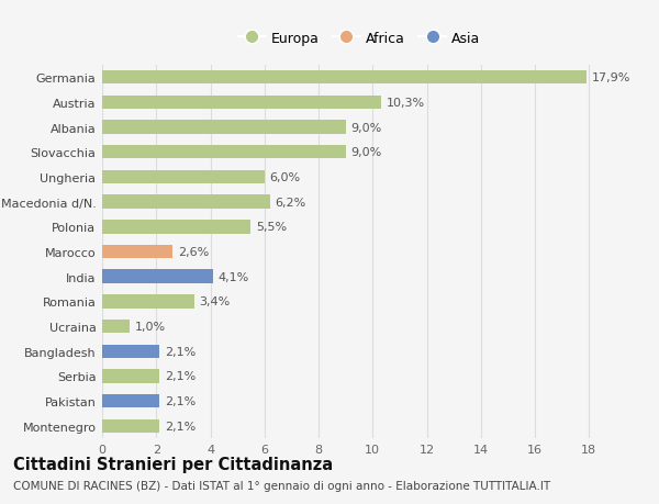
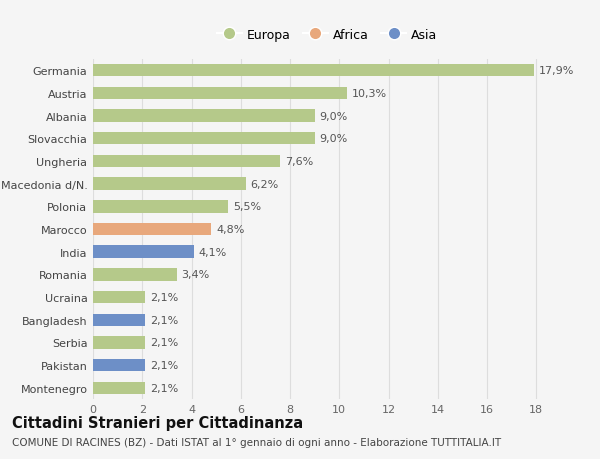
Ungheria: 6,0% -> 7,6%
Marocco: 2,6% -> 4,8%
Ucraina: 1,0% -> 2,1%
